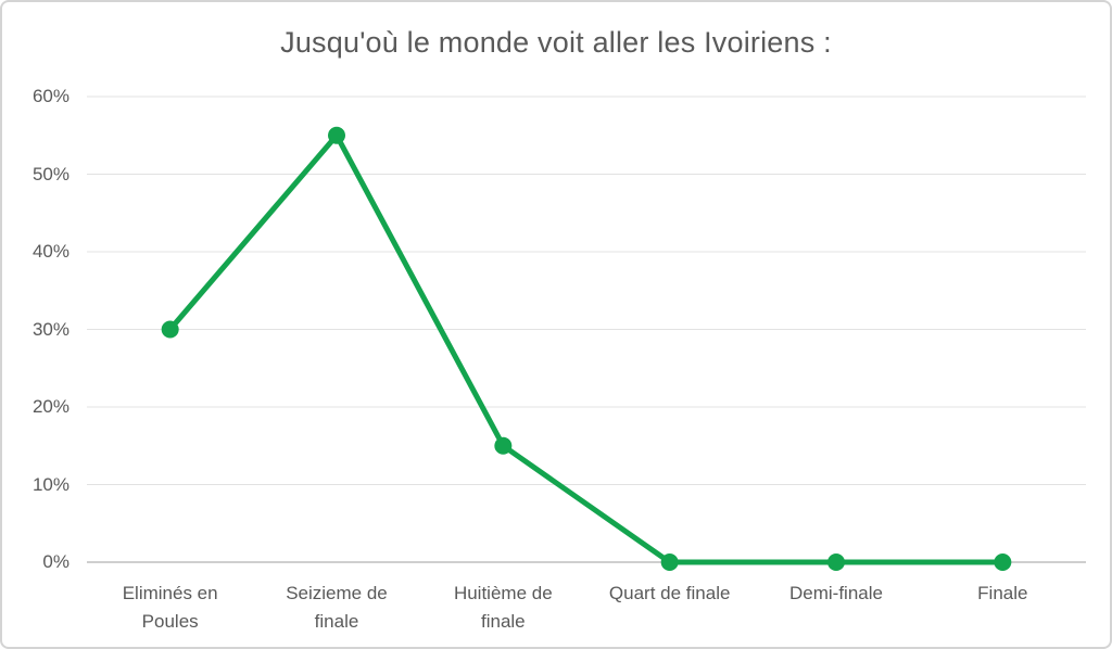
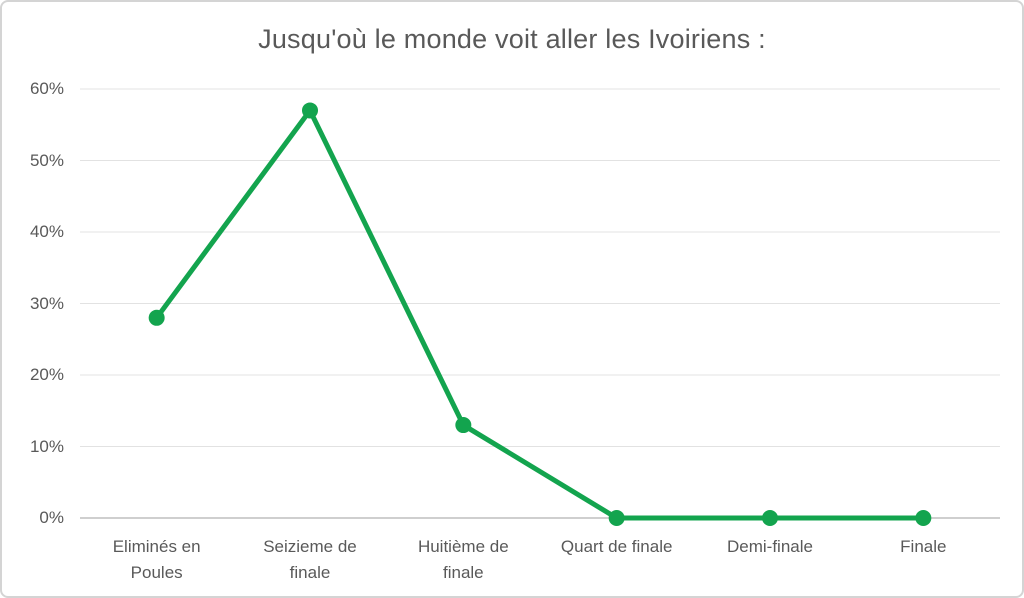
Eliminés en Poules: 30% -> 28%
Seizieme de finale: 55% -> 57%
Huitième de finale: 15% -> 13%
